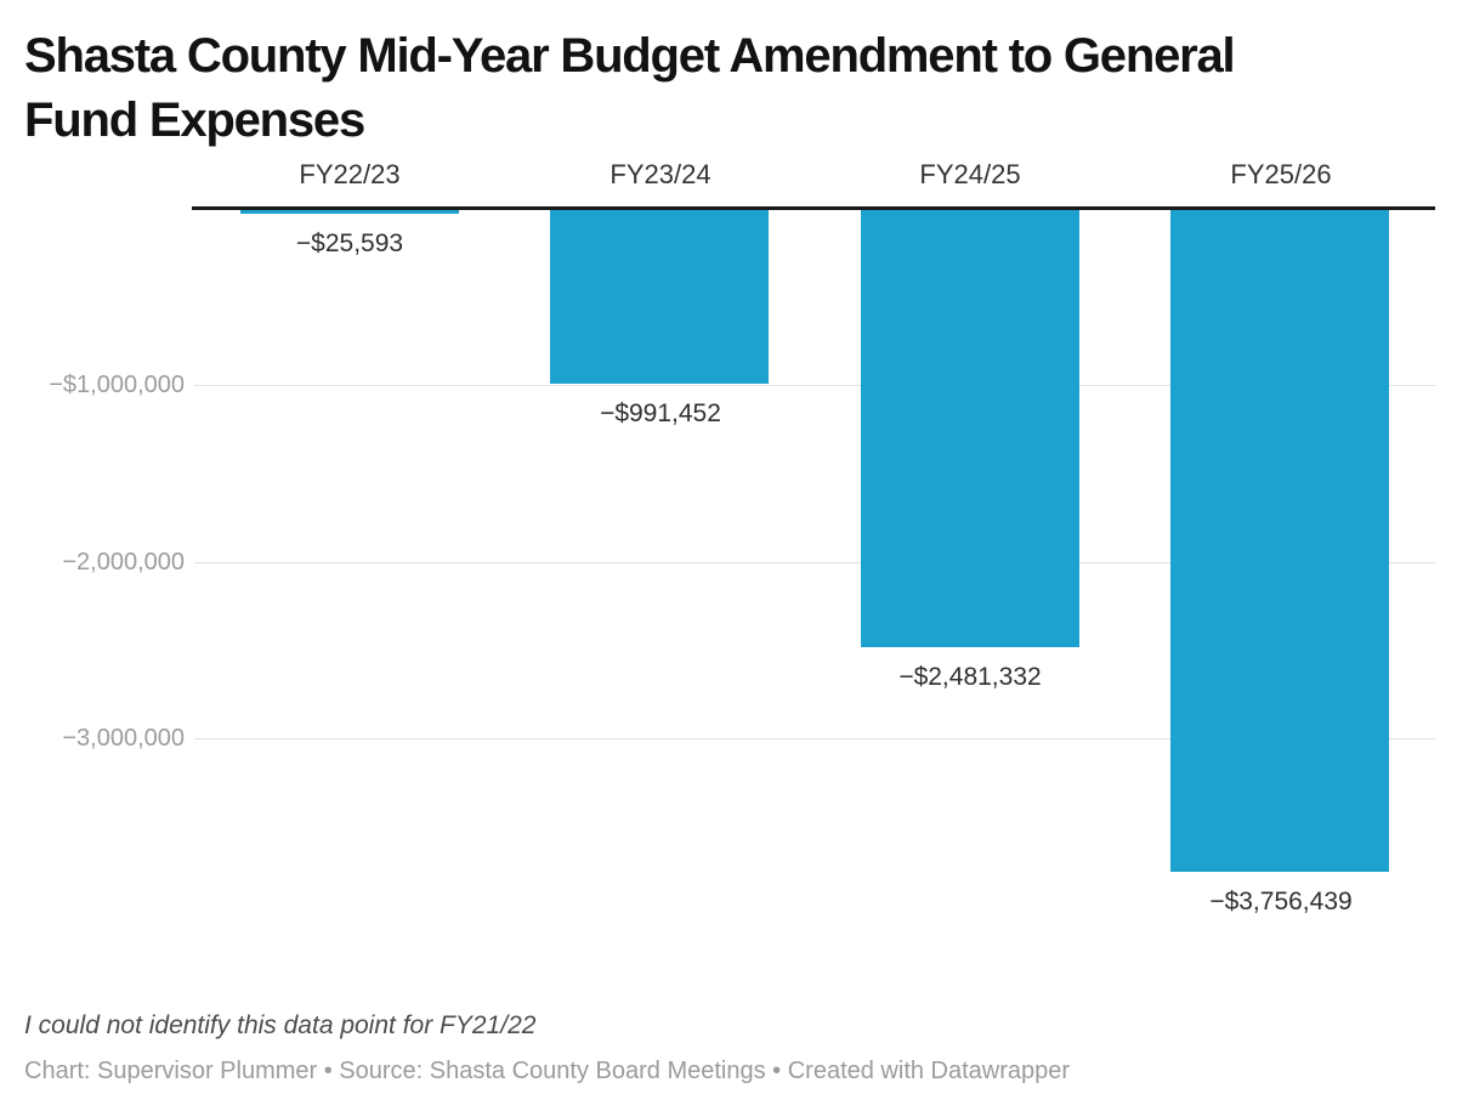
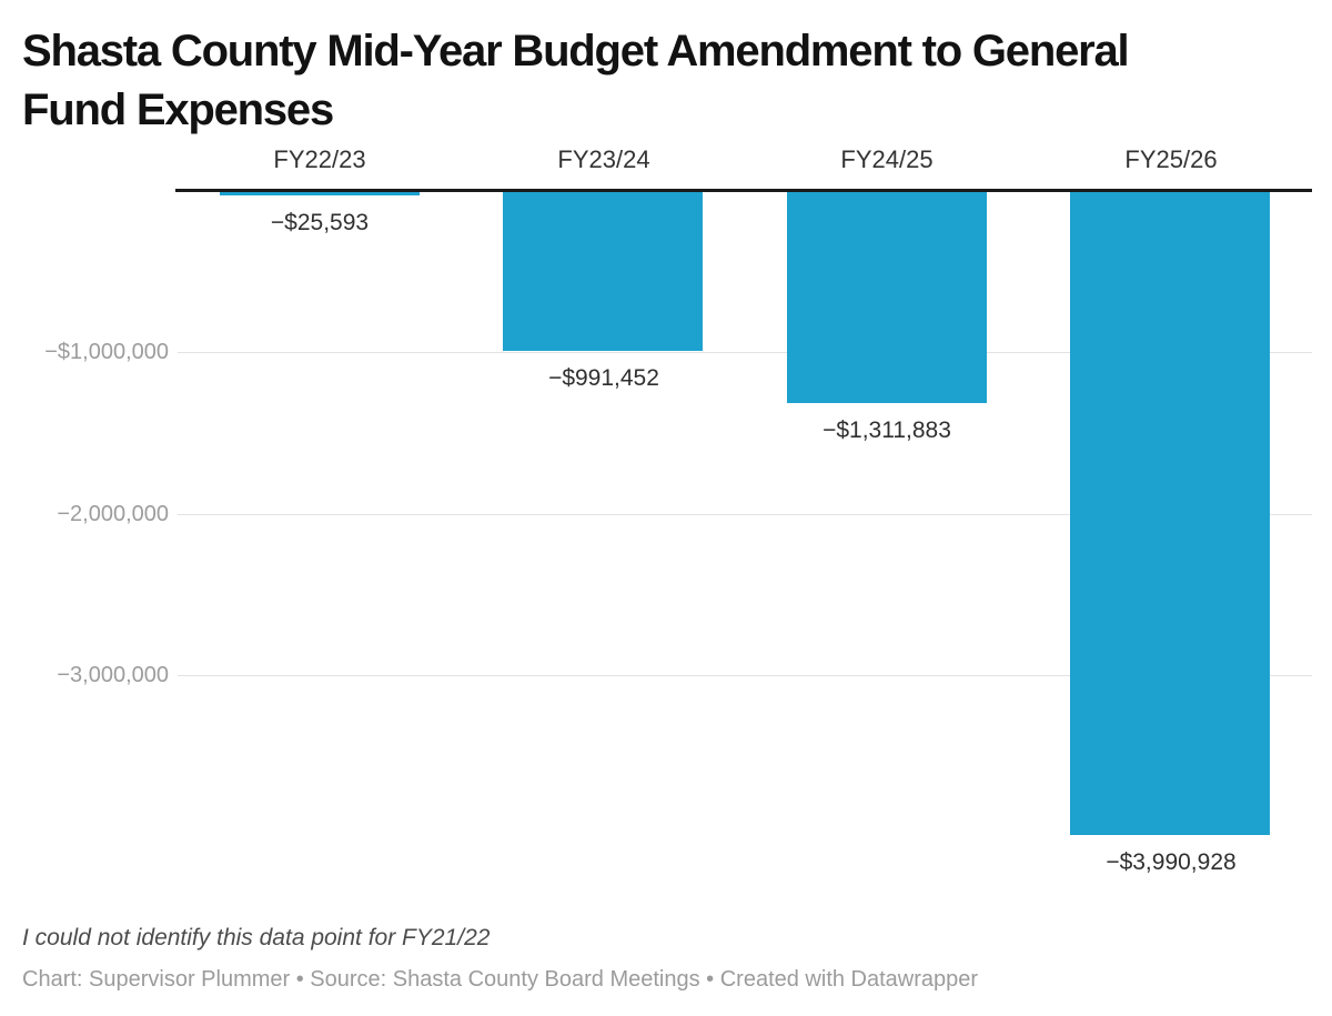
FY24/25: −$2,481,332 -> −$1,311,883
FY25/26: −$3,756,439 -> −$3,990,928
